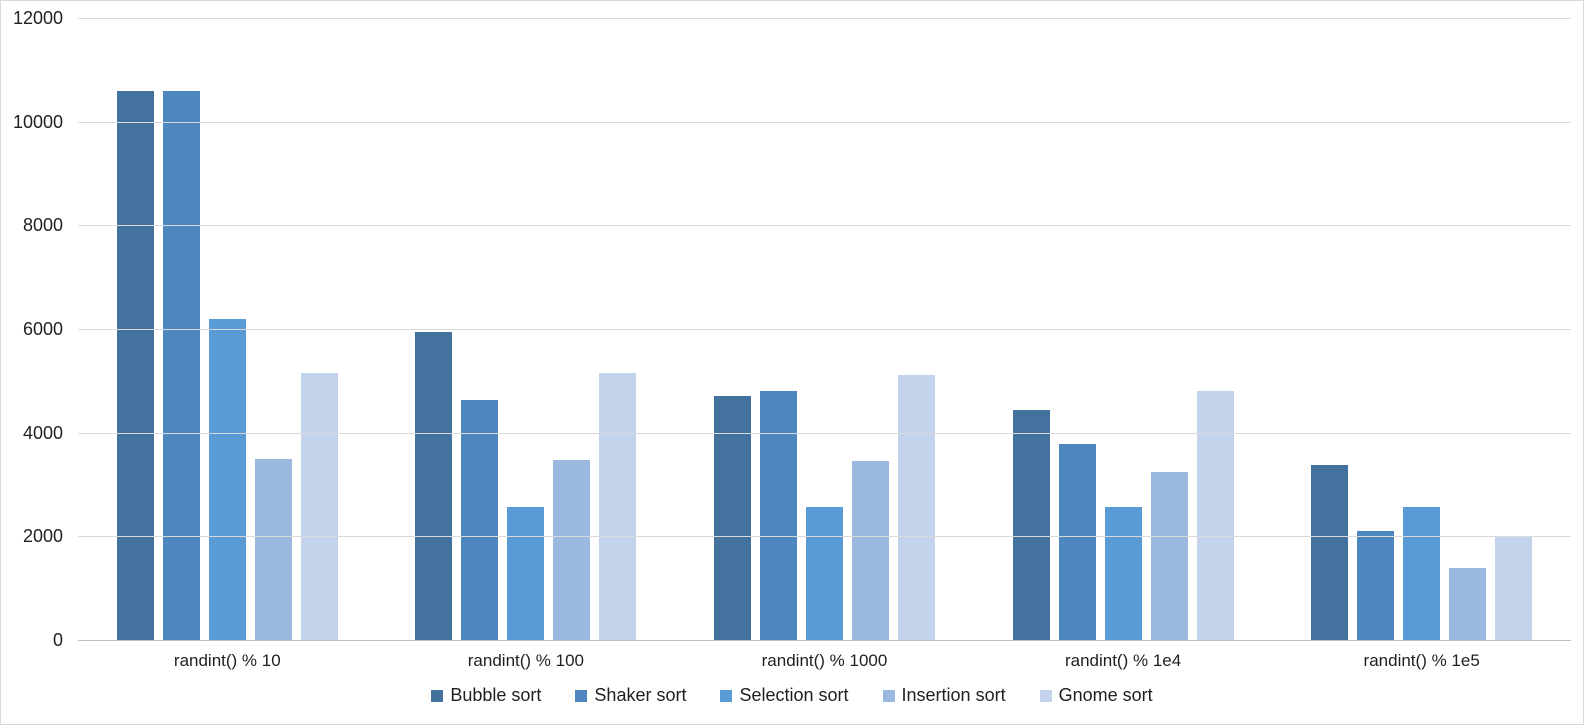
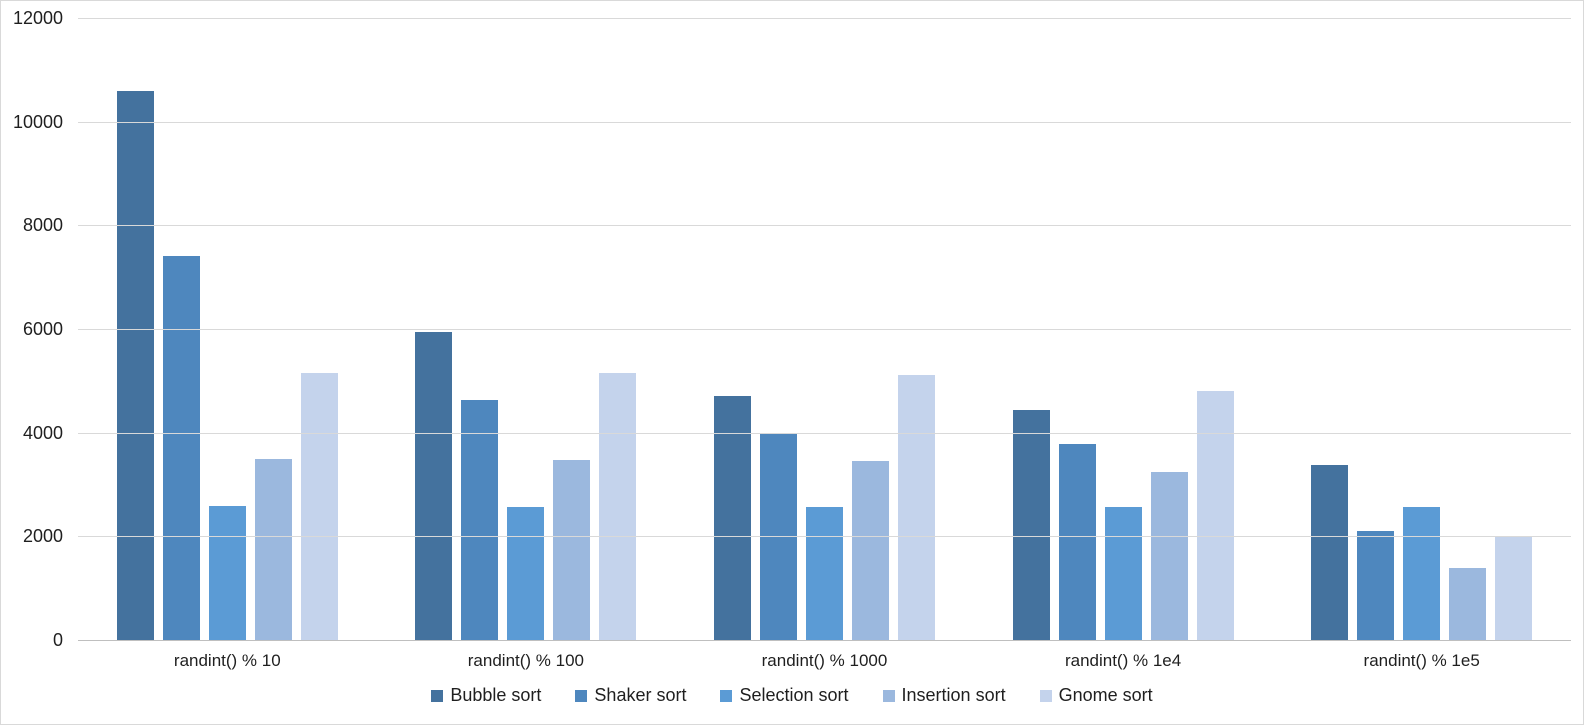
Shaker sort/randint() % 10: 10600 -> 7400
Selection sort/randint() % 10: 6200 -> 2600
Shaker sort/randint() % 1000: 4800 -> 4000
